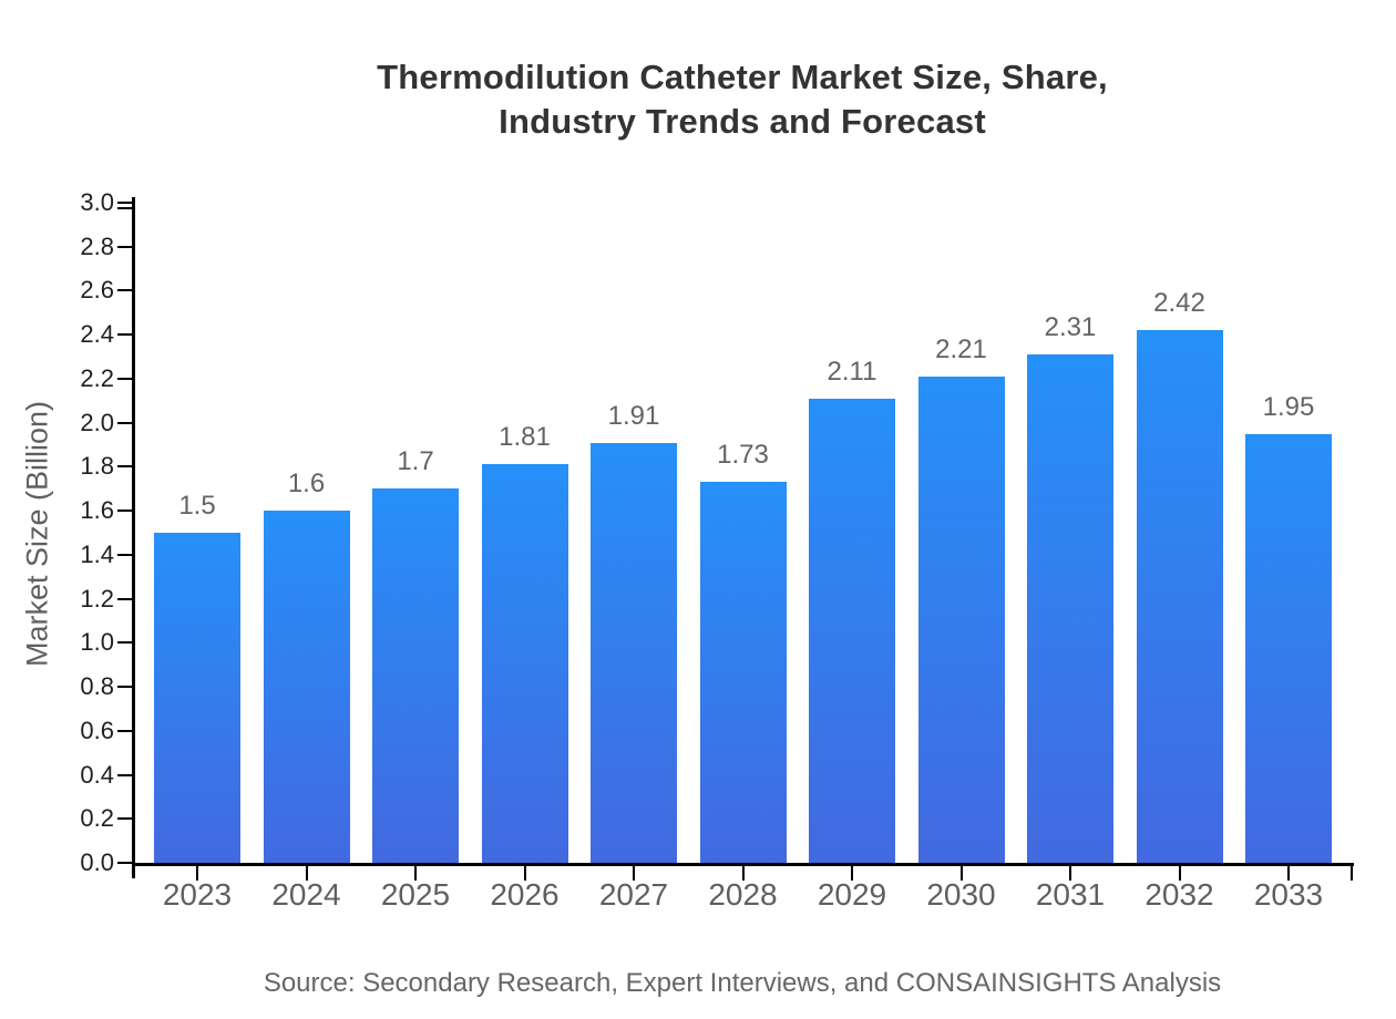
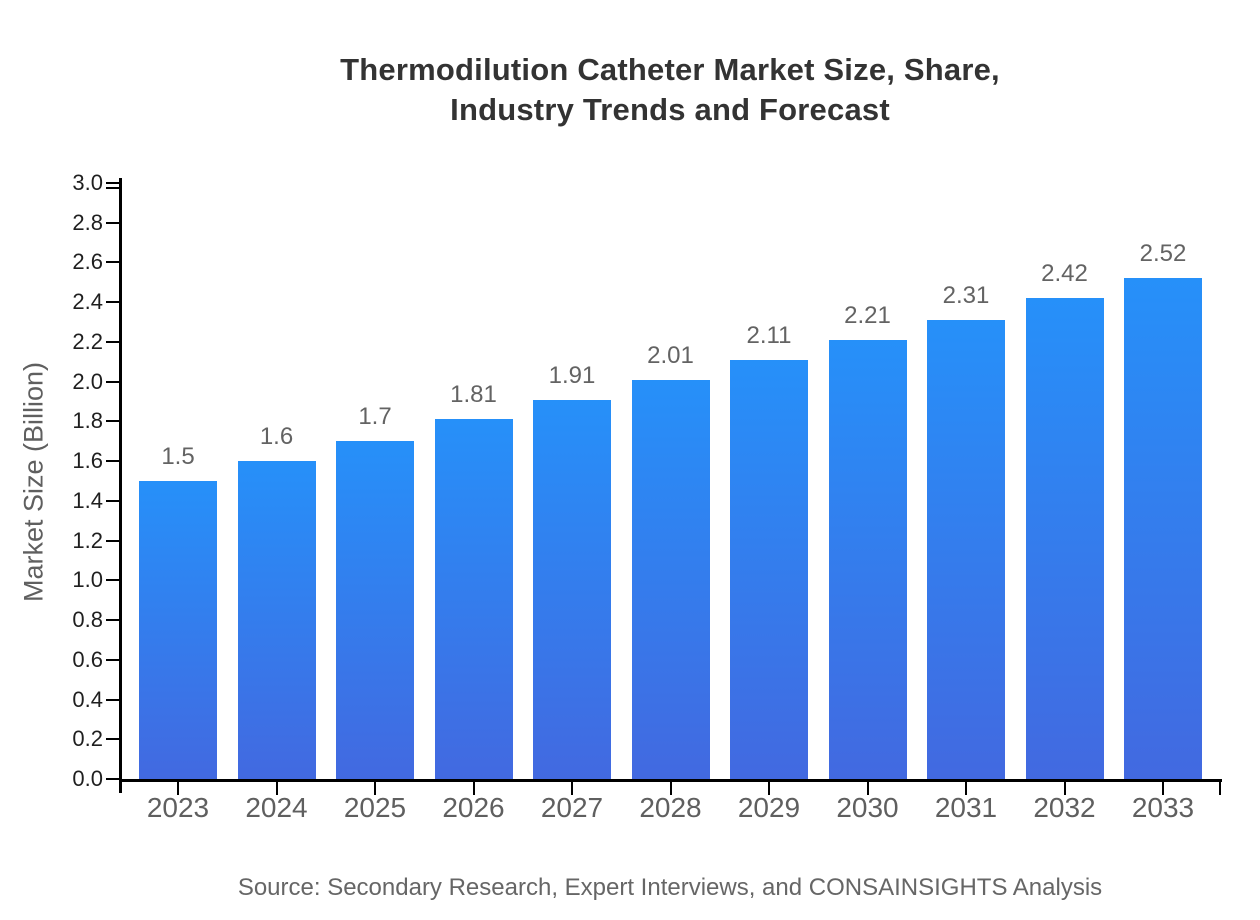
2028: 1.73 -> 2.01
2033: 1.95 -> 2.52
